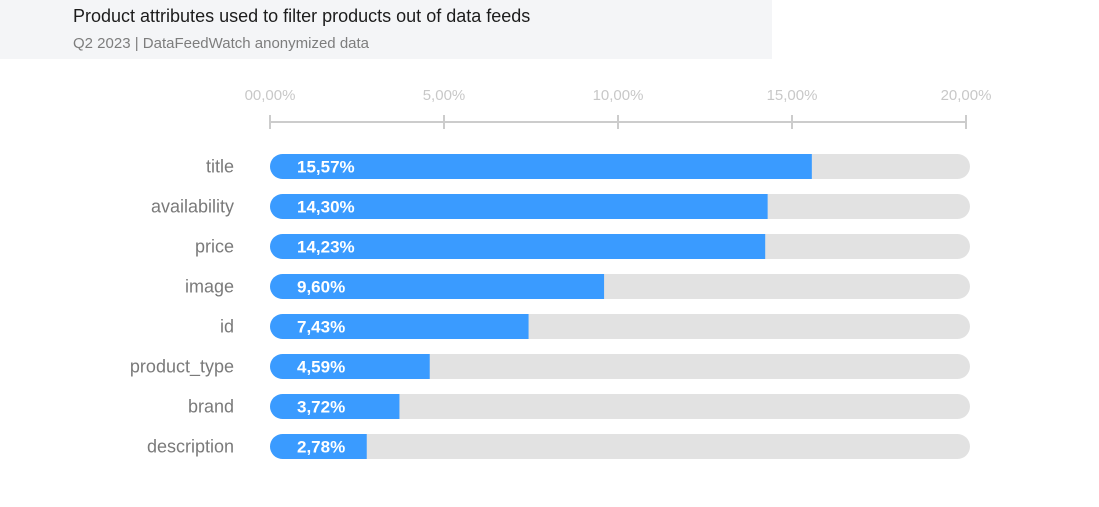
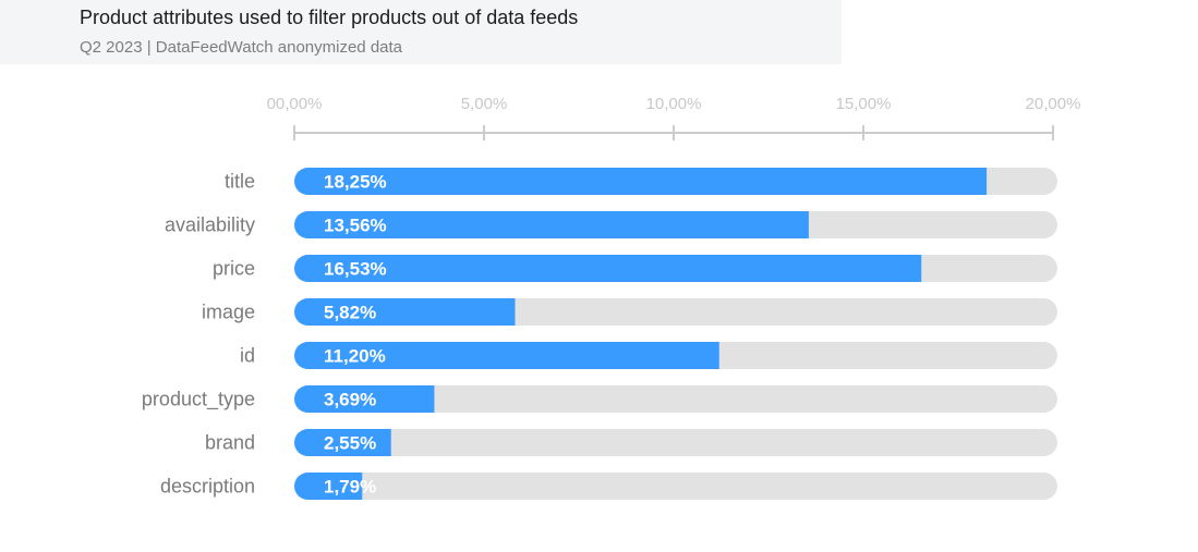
title: 15,57% -> 18,25%
availability: 14,30% -> 13,56%
price: 14,23% -> 16,53%
image: 9,60% -> 5,82%
id: 7,43% -> 11,20%
product_type: 4,59% -> 3,69%
brand: 3,72% -> 2,55%
description: 2,78% -> 1,79%
